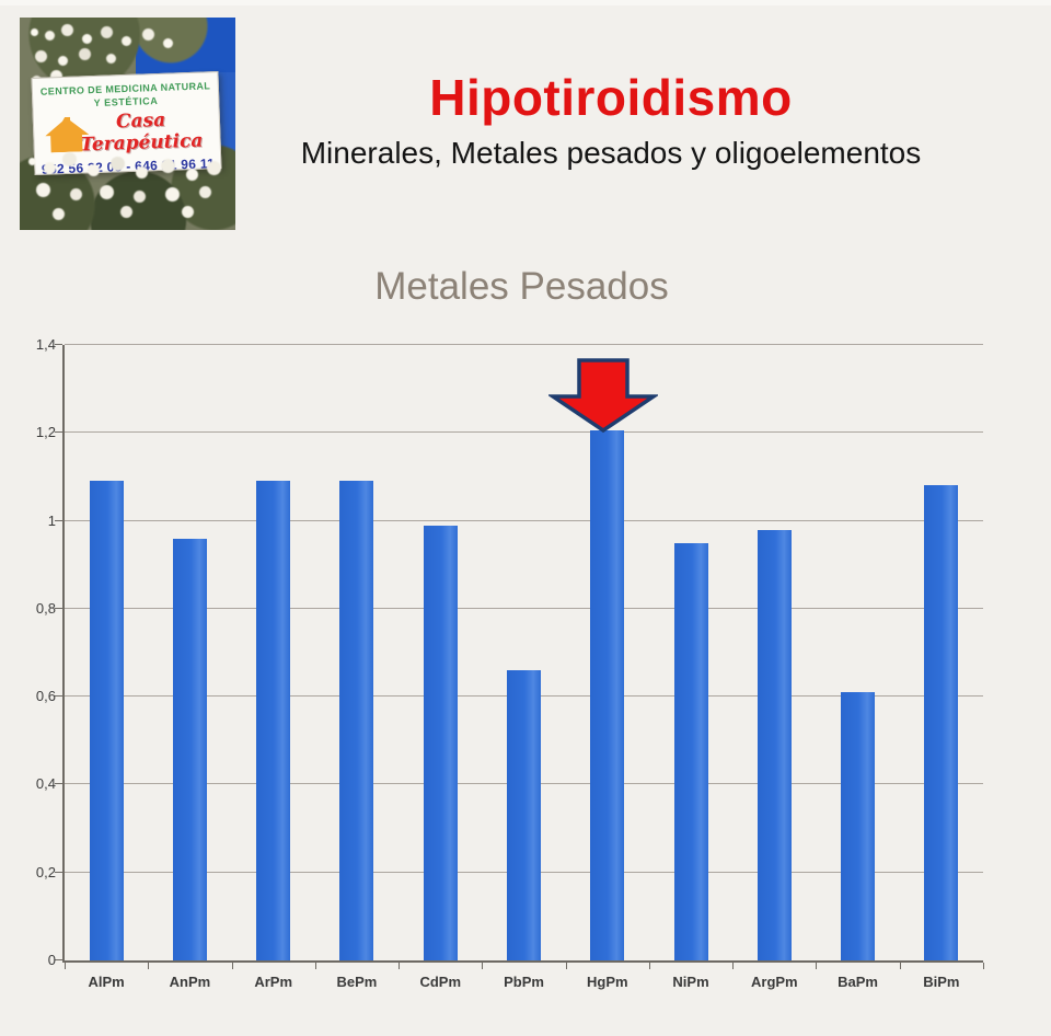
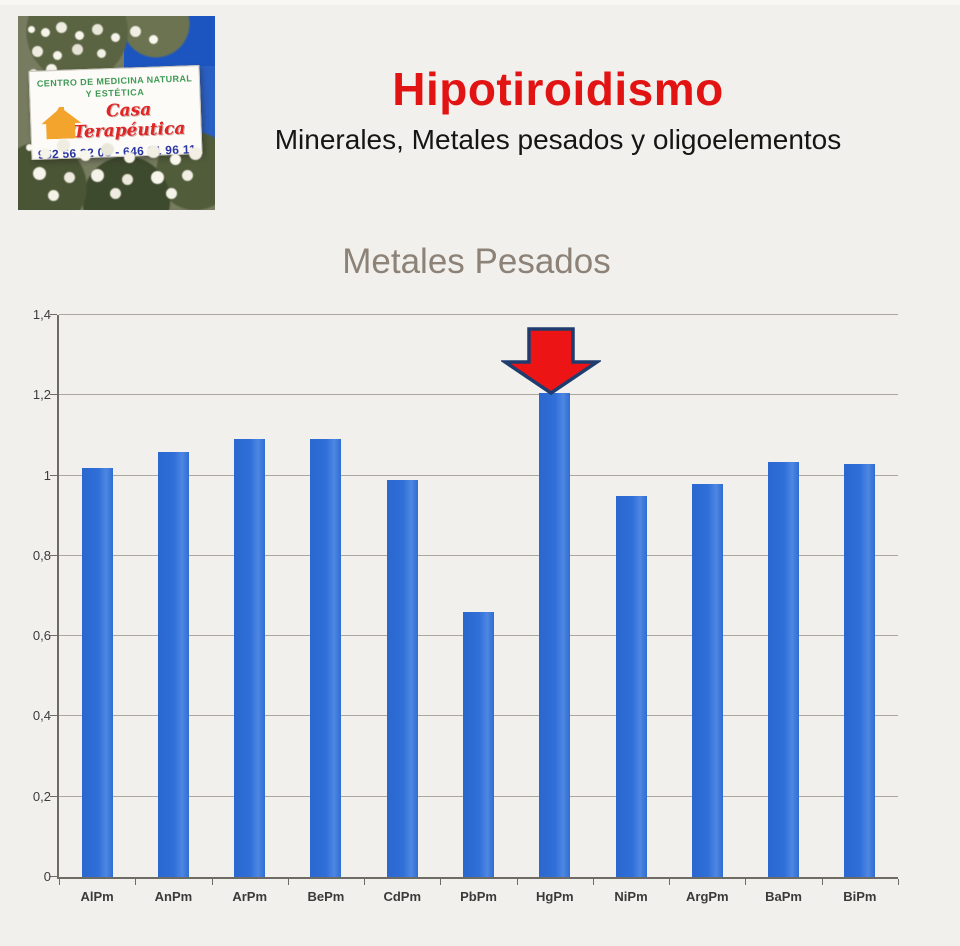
AlPm: 1,09 -> 1,02
AnPm: 0,96 -> 1,06
BaPm: 0,61 -> 1,03
BiPm: 1,08 -> 1,03
